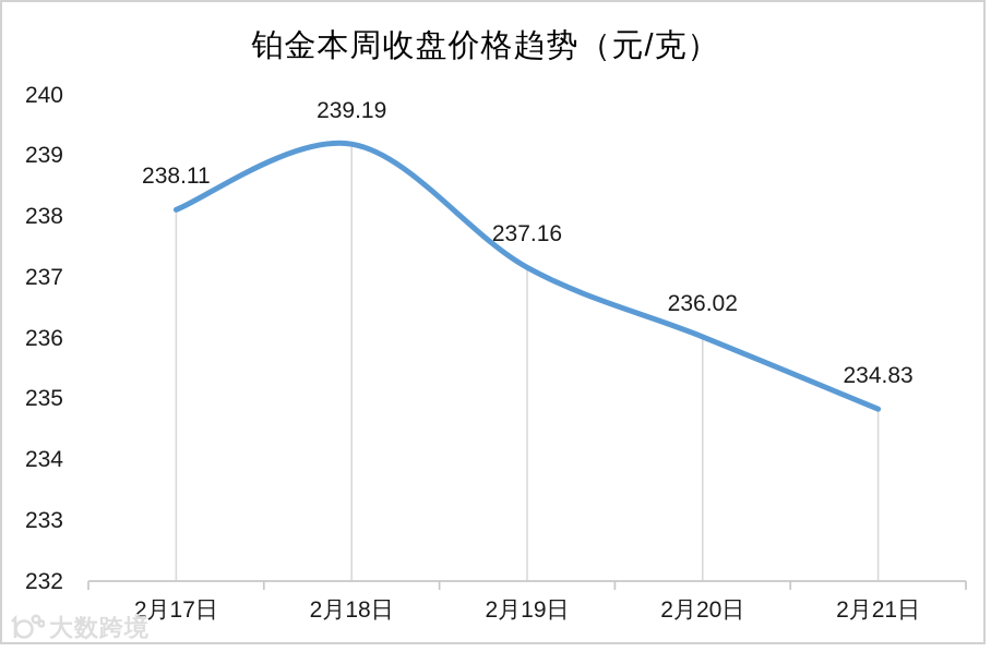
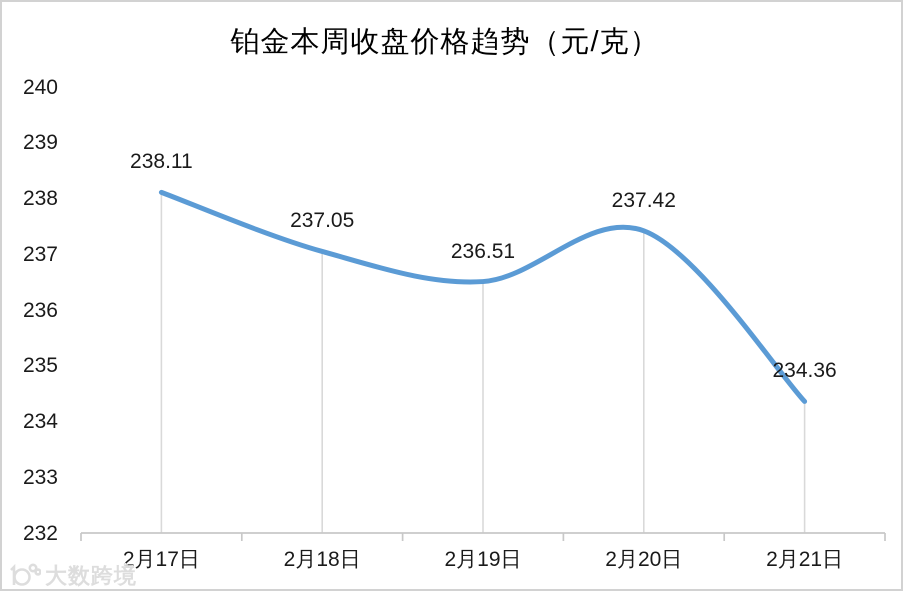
2月18日: 239.19 -> 237.05
2月19日: 237.16 -> 236.51
2月20日: 236.02 -> 237.42
2月21日: 234.83 -> 234.36
